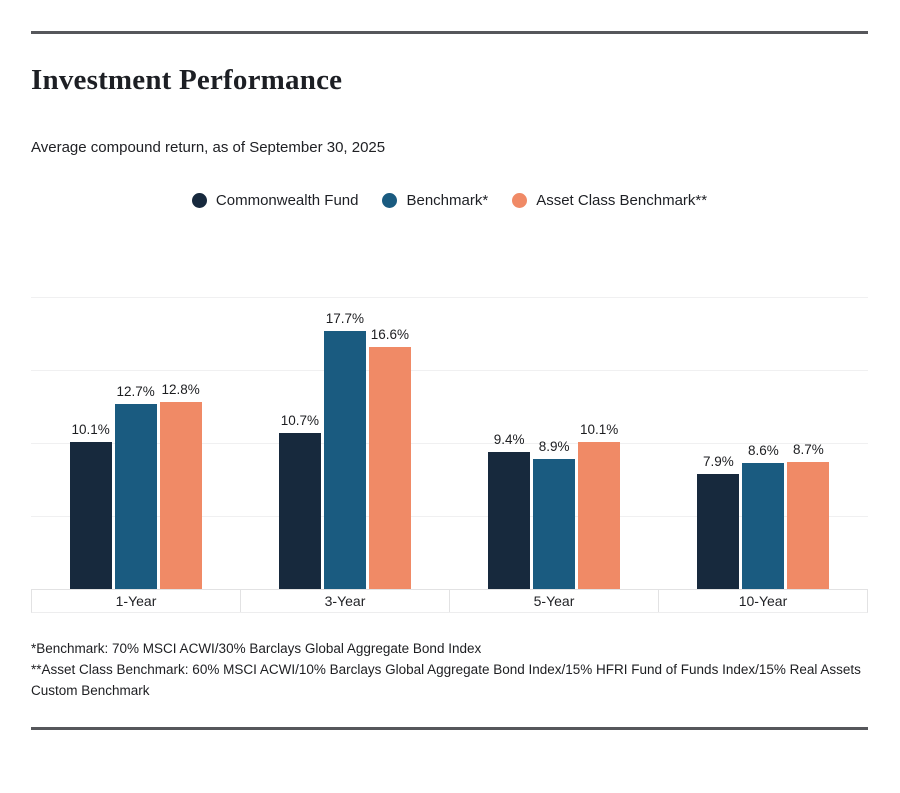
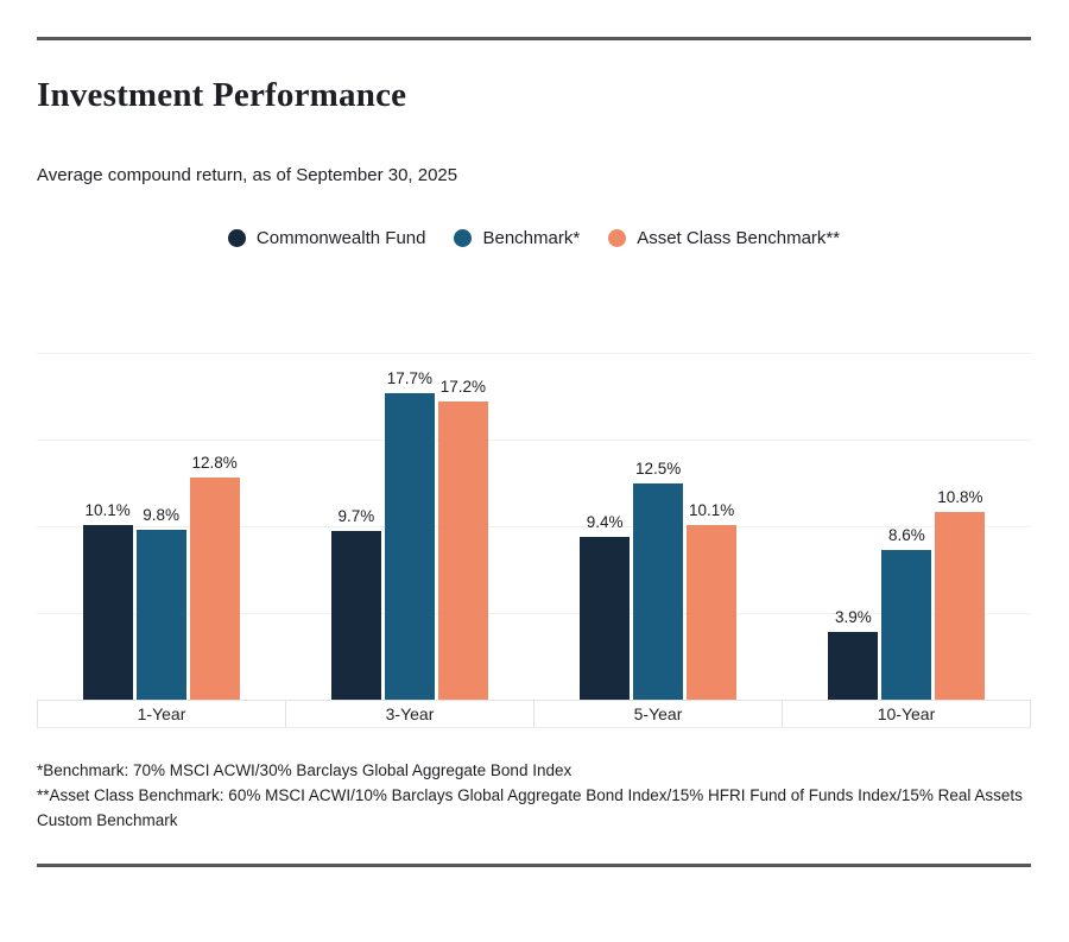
Benchmark*/1-Year: 12.7% -> 9.8%
Commonwealth Fund/3-Year: 10.7% -> 9.7%
Asset Class Benchmark**/3-Year: 16.6% -> 17.2%
Benchmark*/5-Year: 8.9% -> 12.5%
Commonwealth Fund/10-Year: 7.9% -> 3.9%
Asset Class Benchmark**/10-Year: 8.7% -> 10.8%
